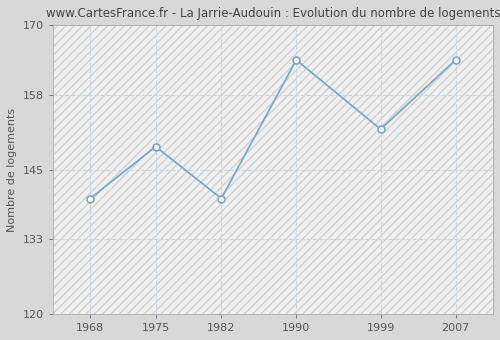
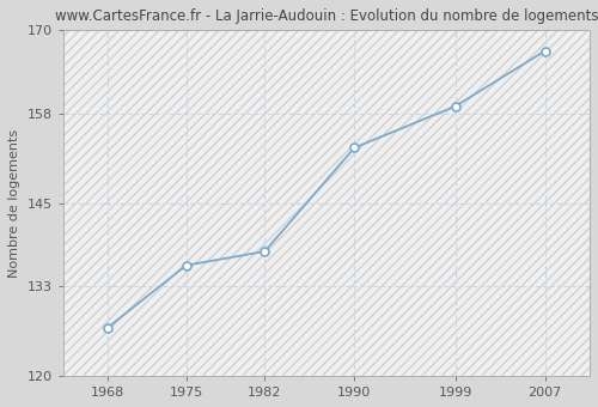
1968: 140 -> 127
1975: 149 -> 136
1982: 140 -> 138
1990: 164 -> 153
1999: 152 -> 159
2007: 164 -> 167
